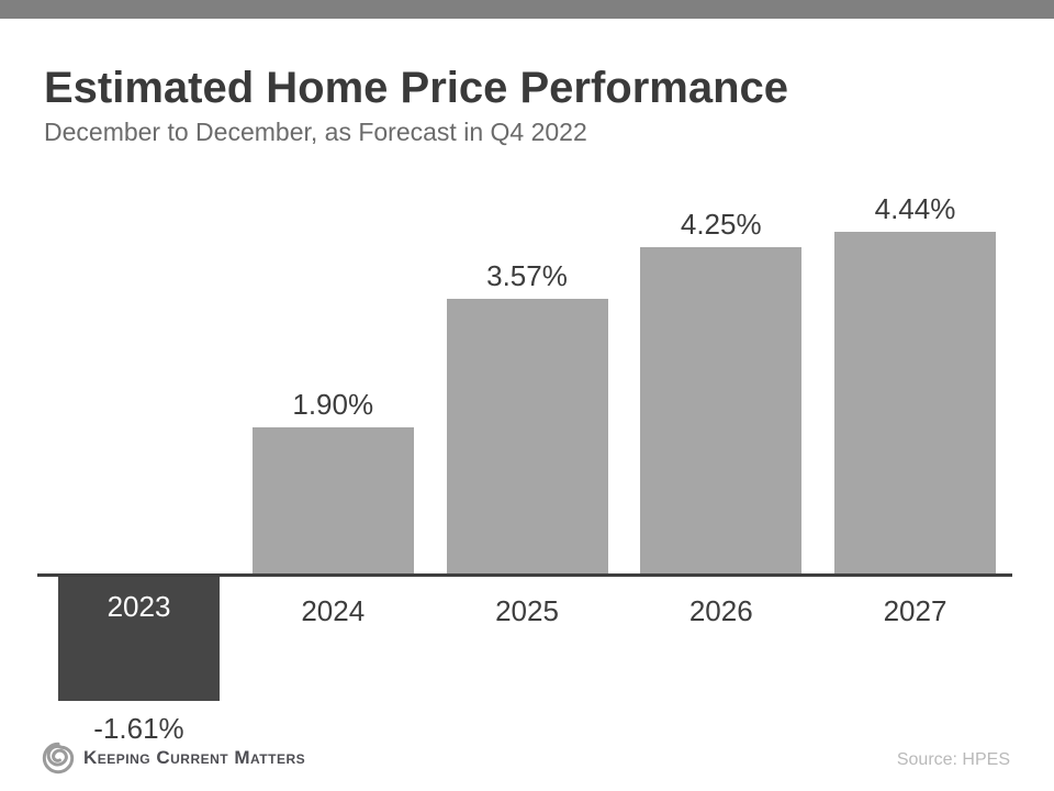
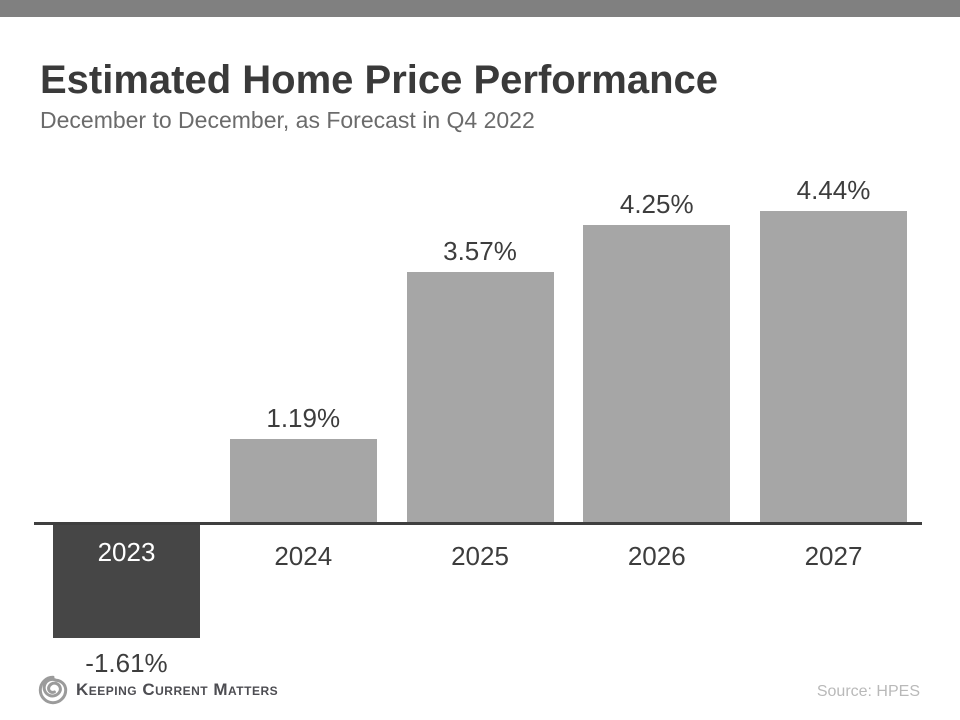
2024: 1.90% -> 1.19%
